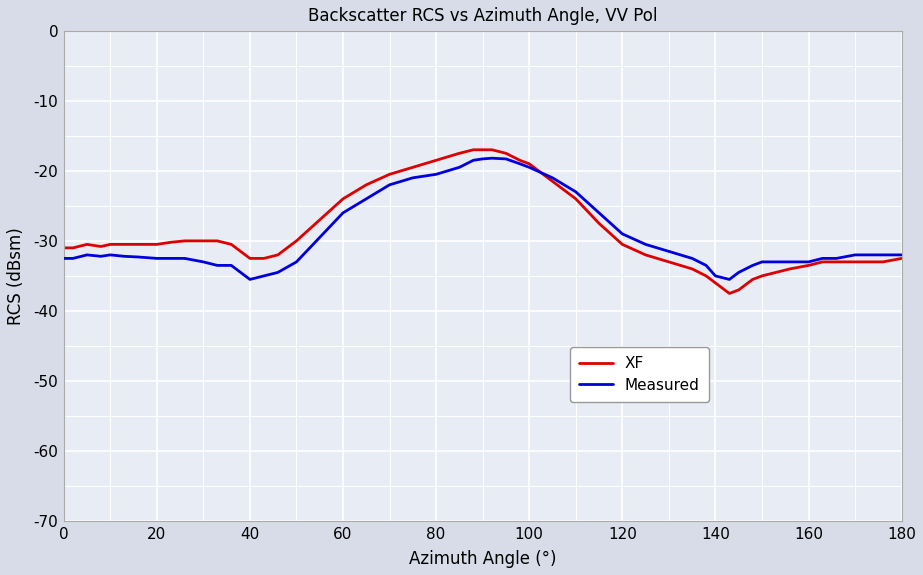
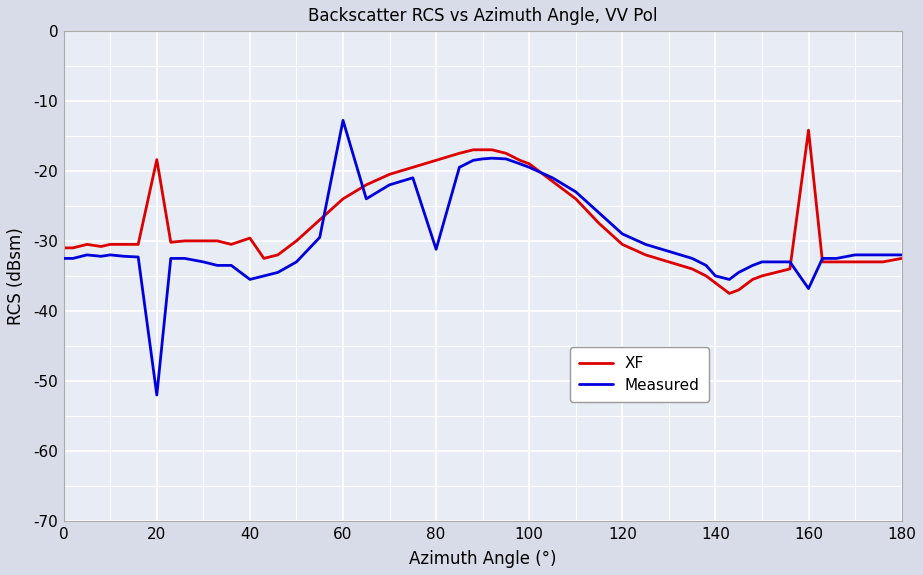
Measured/20: -32.5 -> -52.0
XF/20: -30.5 -> -18.4
XF/40: -32.5 -> -29.6
Measured/60: -26.0 -> -12.8
Measured/80: -20.5 -> -31.2
Measured/160: -33.0 -> -36.8
XF/160: -33.5 -> -14.2
